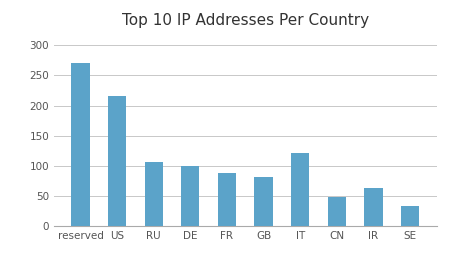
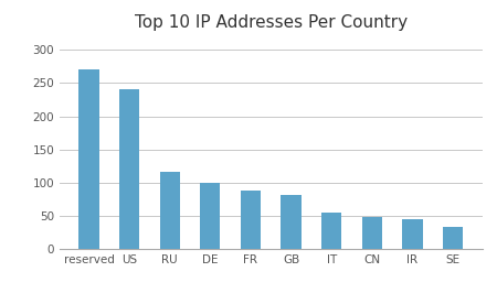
US: 216 -> 241
RU: 106 -> 117
IT: 122 -> 55
IR: 64 -> 46
